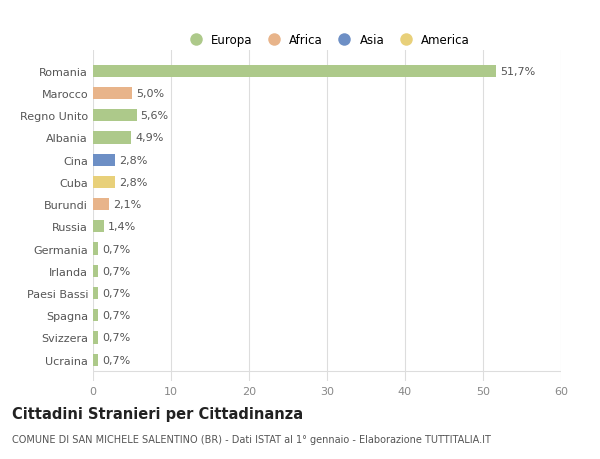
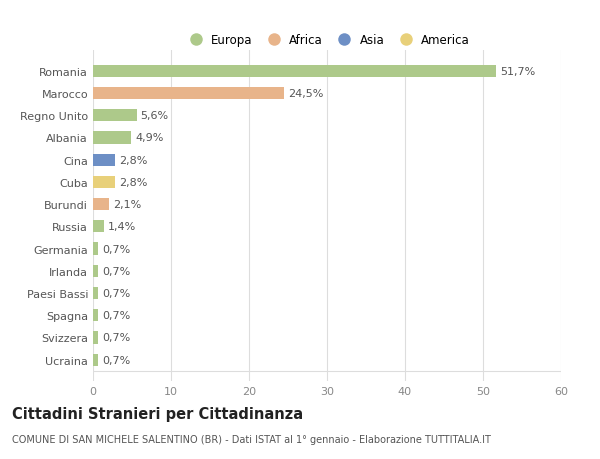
Marocco: 5,0% -> 24,5%
